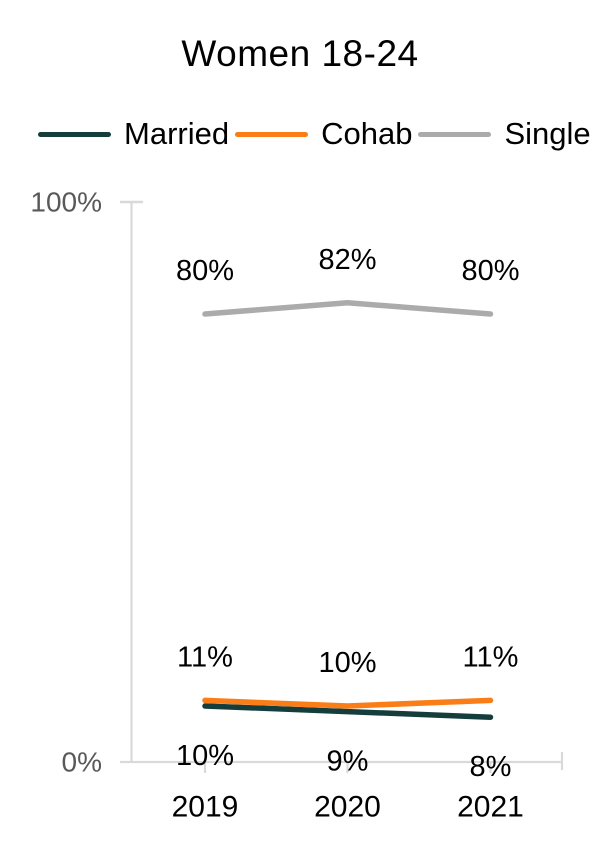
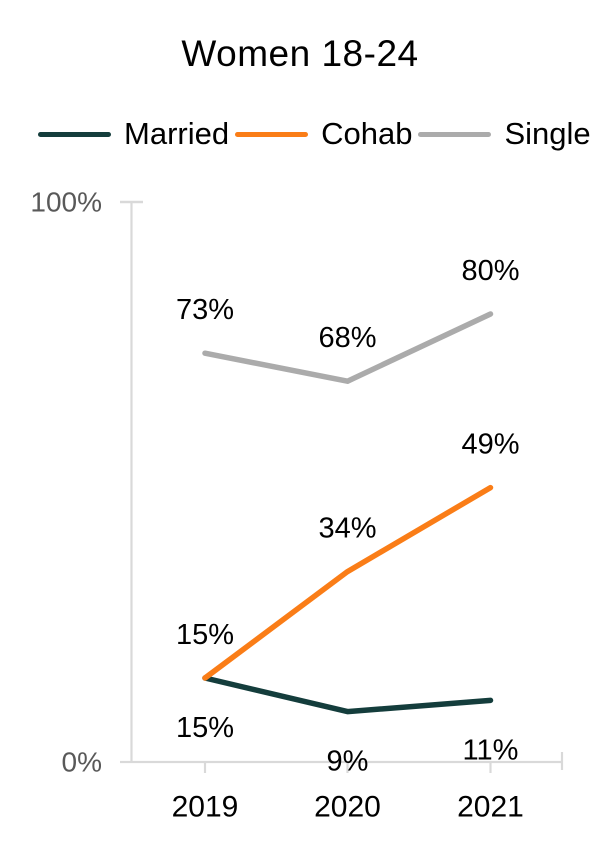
Married/2019: 10% -> 15%
Cohab/2019: 11% -> 15%
Single/2019: 80% -> 73%
Cohab/2020: 10% -> 34%
Single/2020: 82% -> 68%
Married/2021: 8% -> 11%
Cohab/2021: 11% -> 49%
